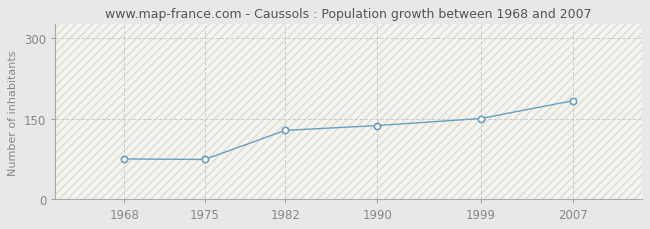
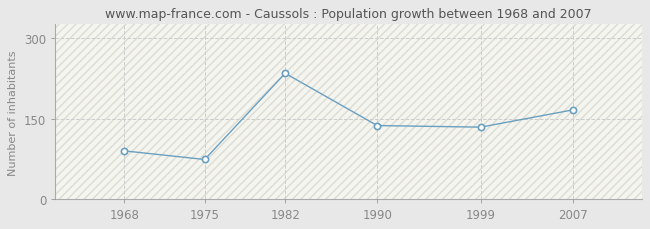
1968: 75 -> 90
1982: 128 -> 234
1999: 150 -> 134
2007: 183 -> 166
